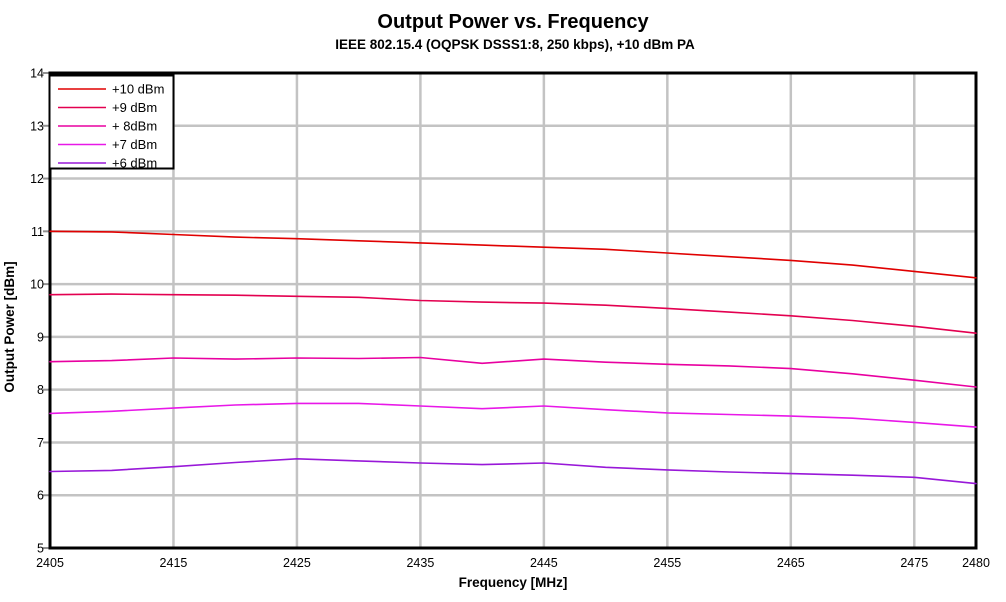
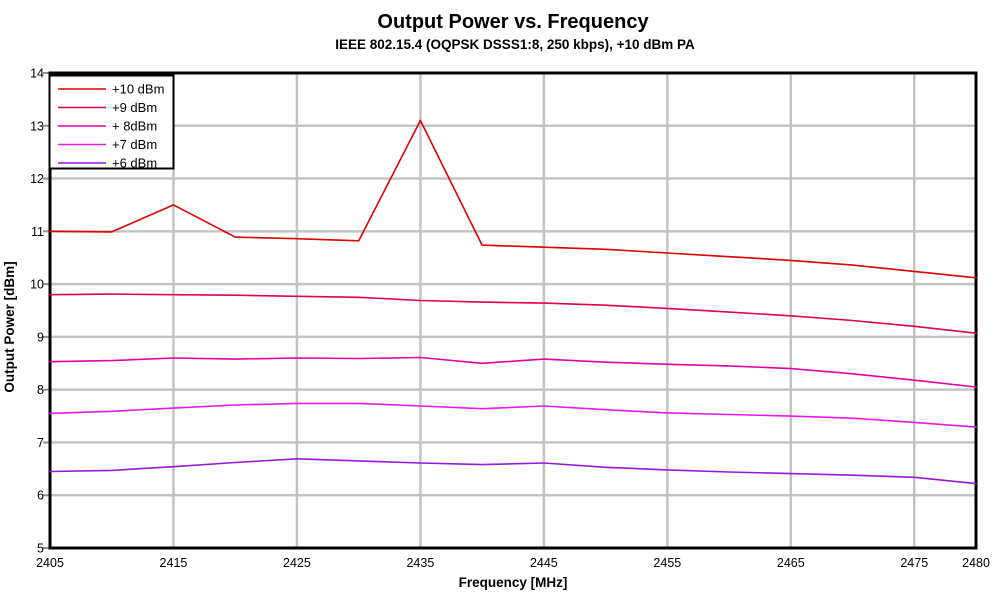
+10 dBm/2415: 10.9 -> 11.5
+10 dBm/2435: 10.8 -> 13.1
